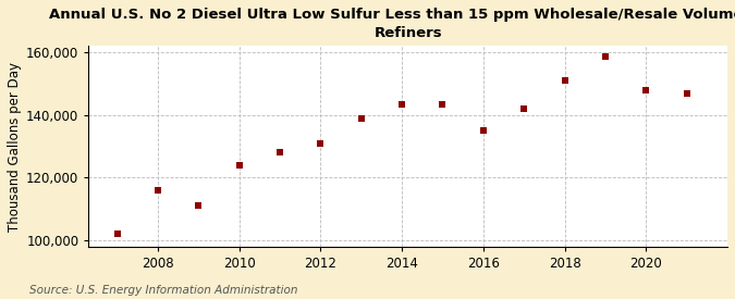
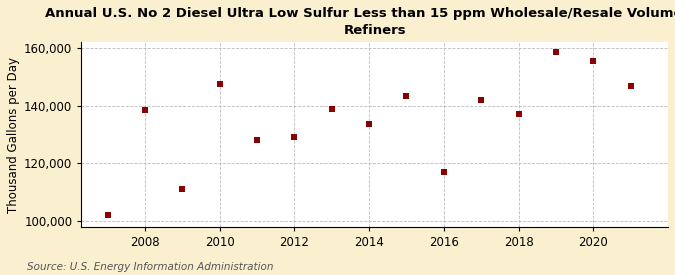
2008: 116,000 -> 138,500
2010: 124,000 -> 147,500
2012: 131,000 -> 129,000
2014: 143,500 -> 133,500
2016: 135,000 -> 117,000
2018: 151,000 -> 137,000
2020: 148,000 -> 155,500
